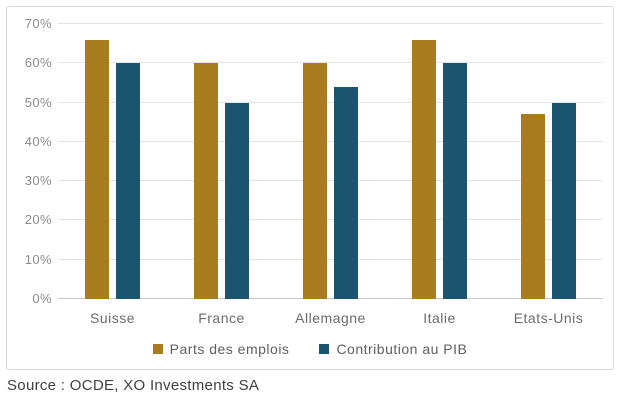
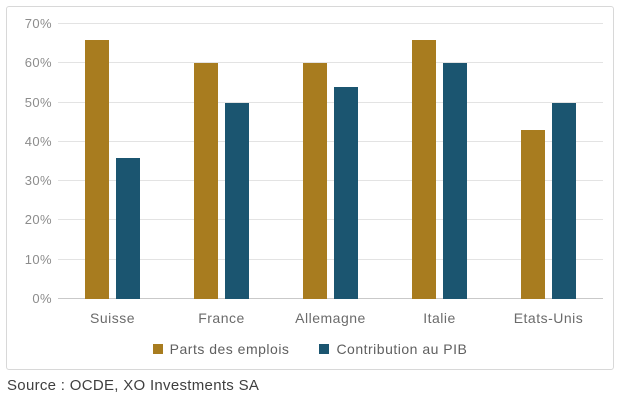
Contribution au PIB/Suisse: 60% -> 36%
Parts des emplois/Etats-Unis: 47% -> 43%
